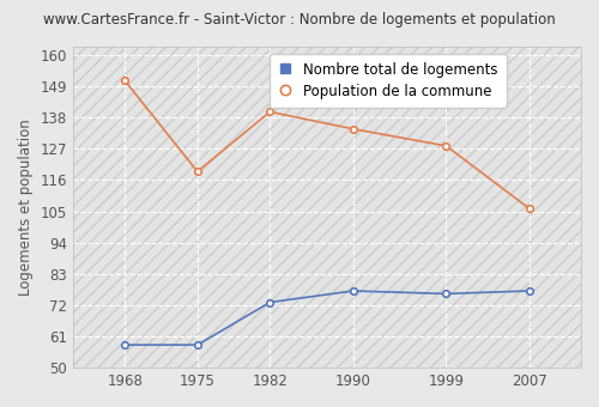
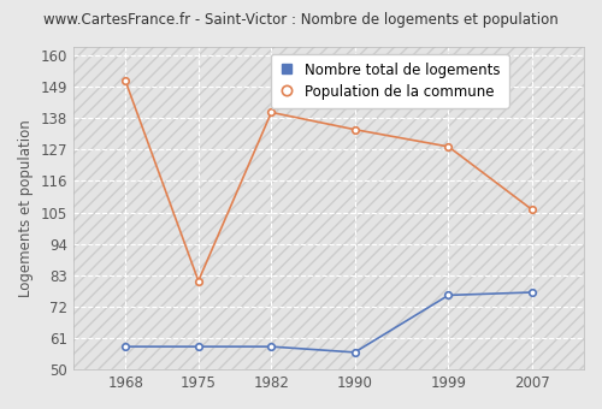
Population de la commune/1975: 119 -> 81
Nombre total de logements/1982: 73 -> 58
Nombre total de logements/1990: 77 -> 56
